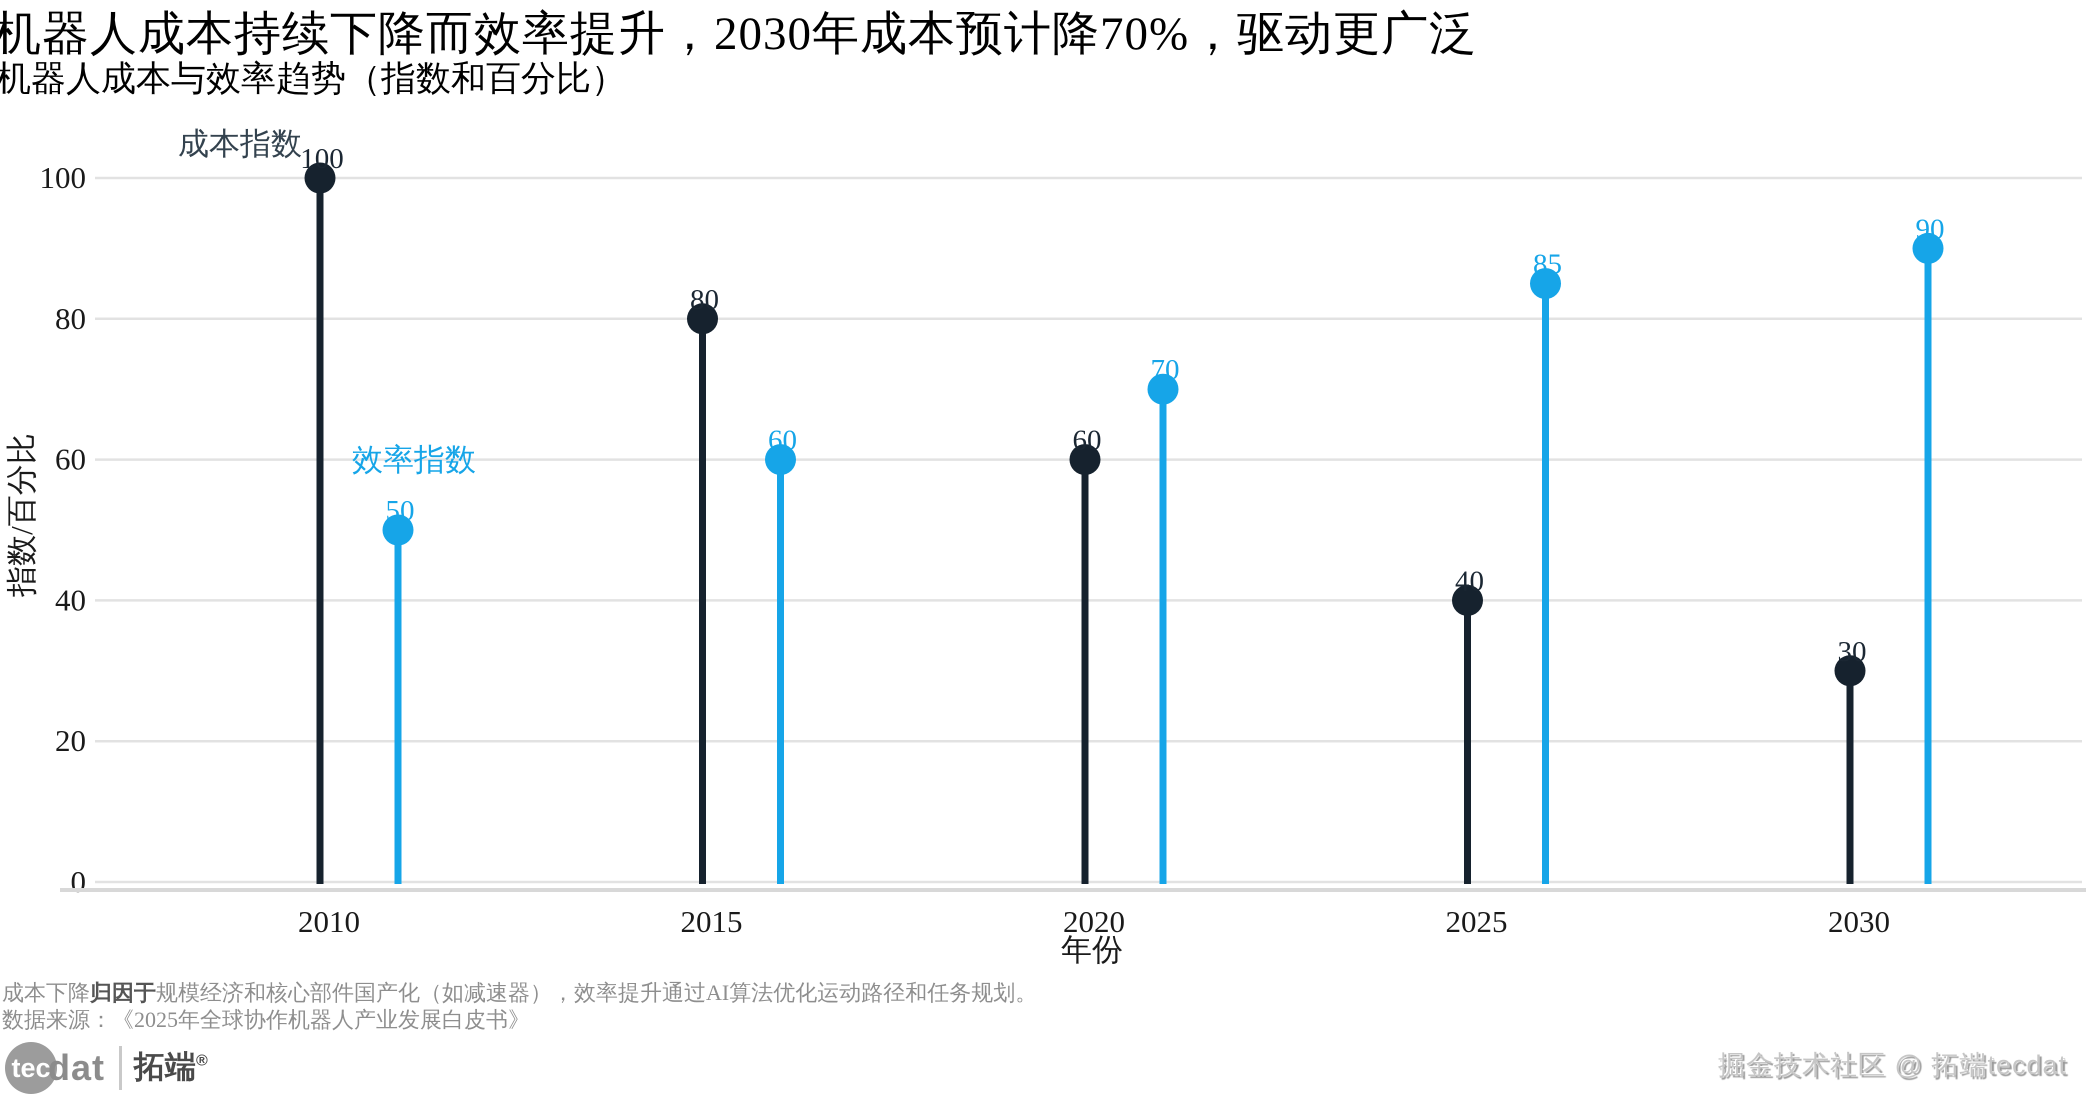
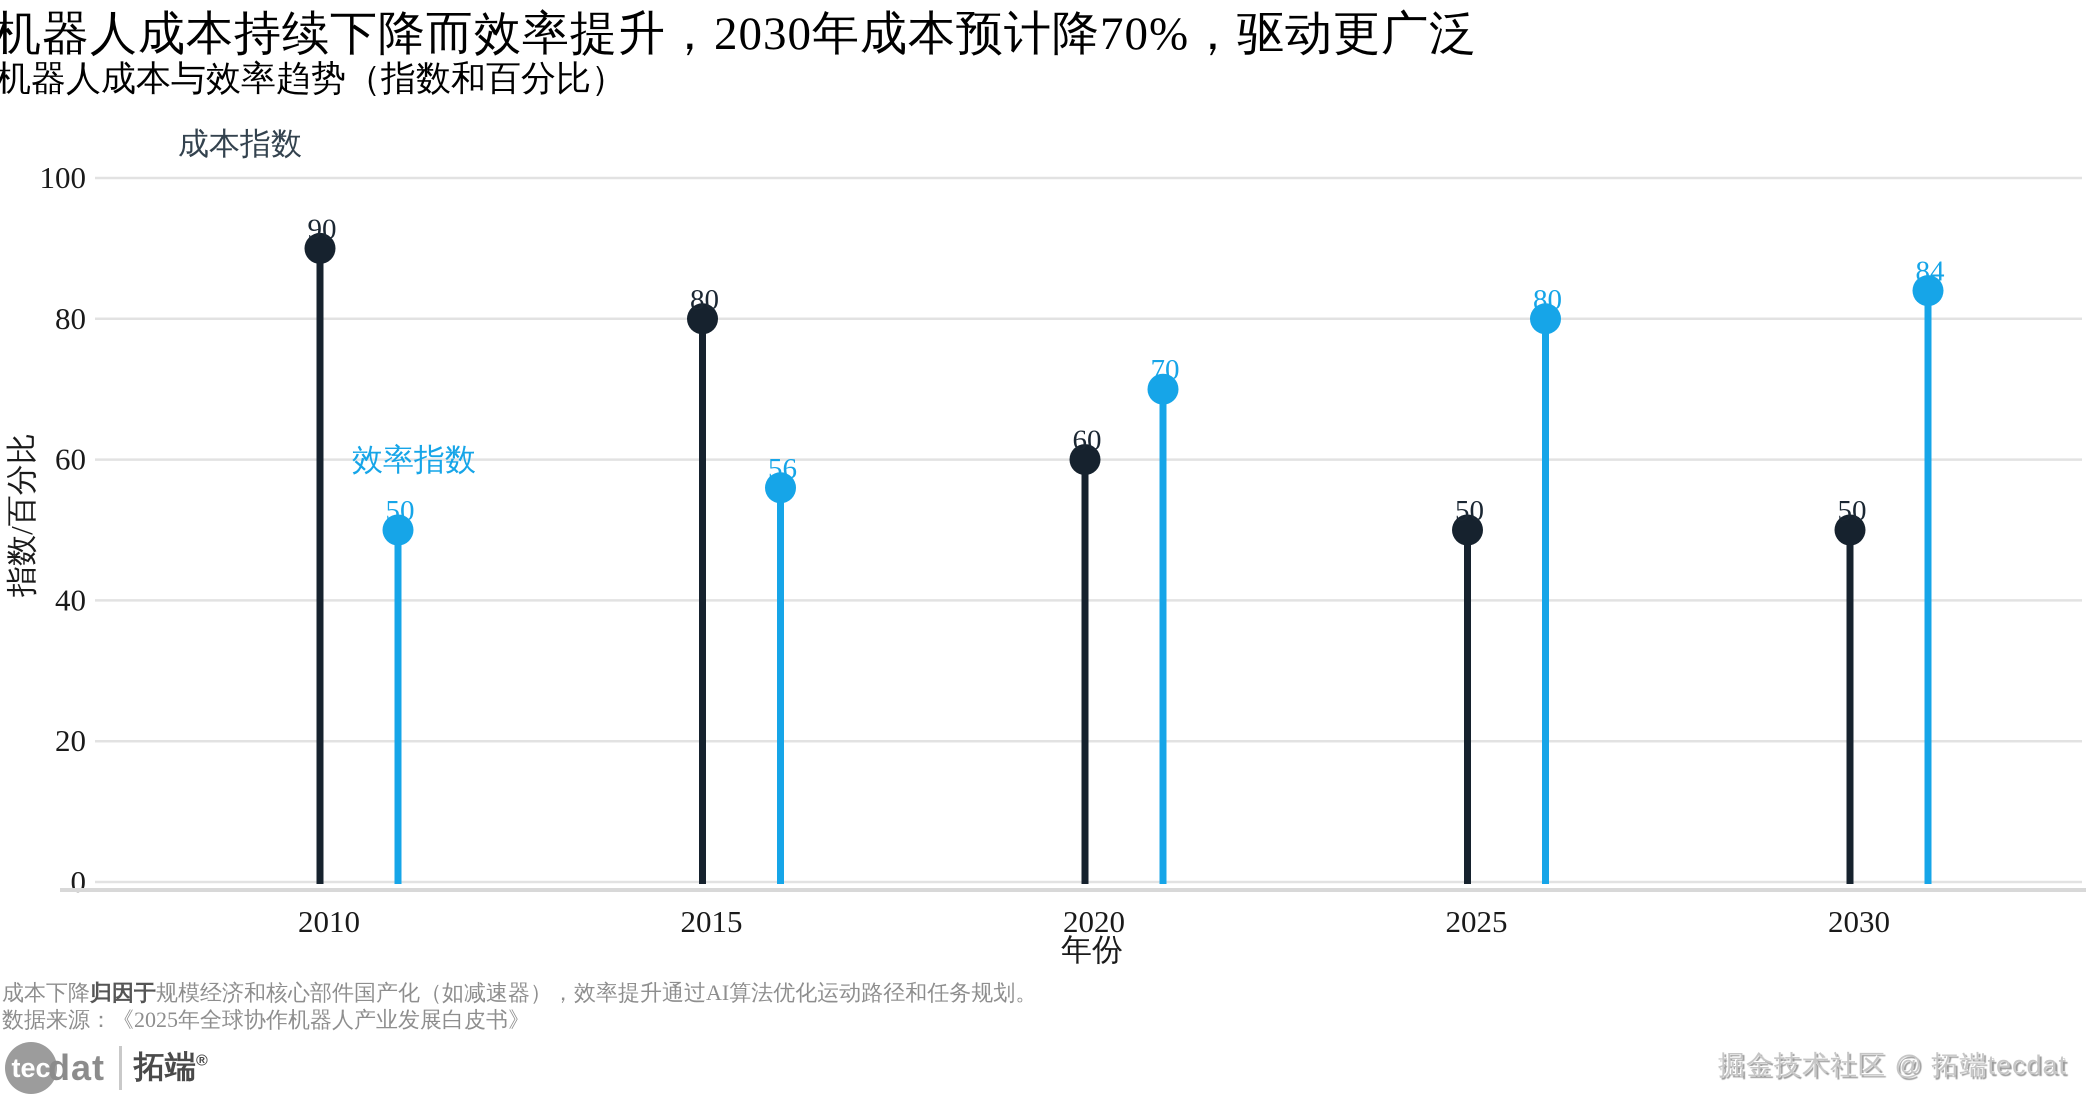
成本指数/2010: 100 -> 90
效率指数/2015: 60 -> 56
成本指数/2025: 40 -> 50
效率指数/2025: 85 -> 80
成本指数/2030: 30 -> 50
效率指数/2030: 90 -> 84
